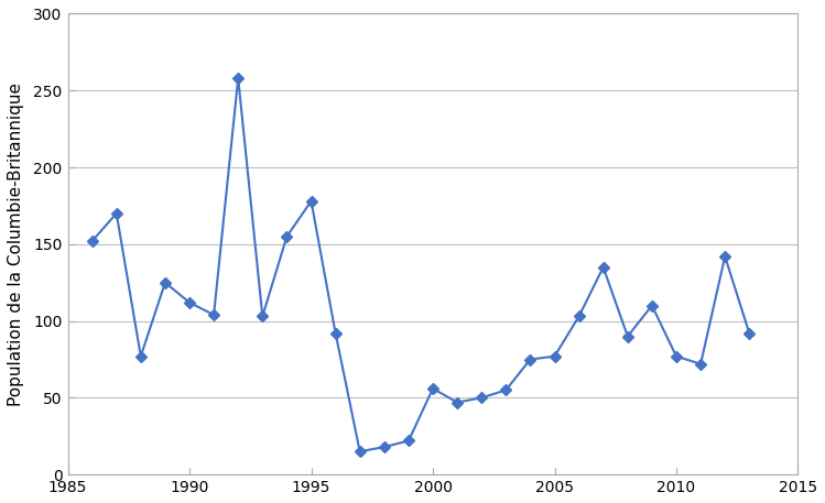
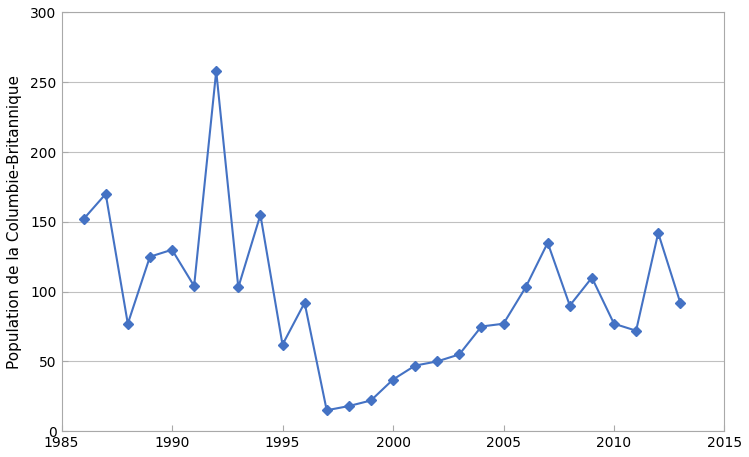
1990: 112 -> 130
1995: 178 -> 62
2000: 56 -> 37
